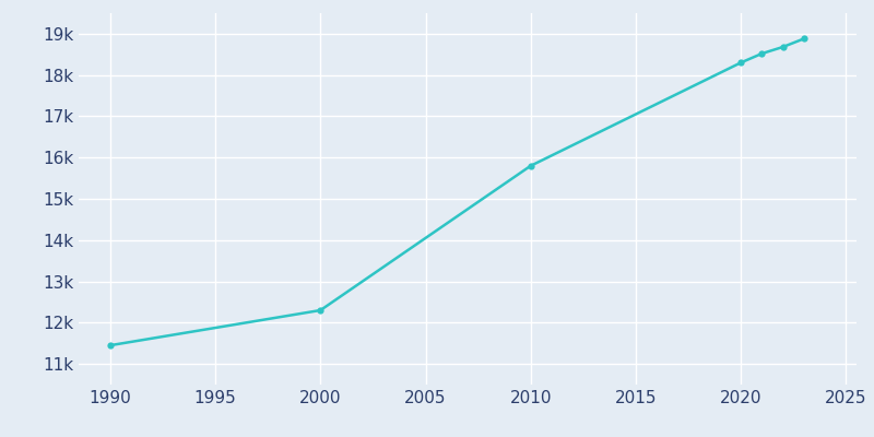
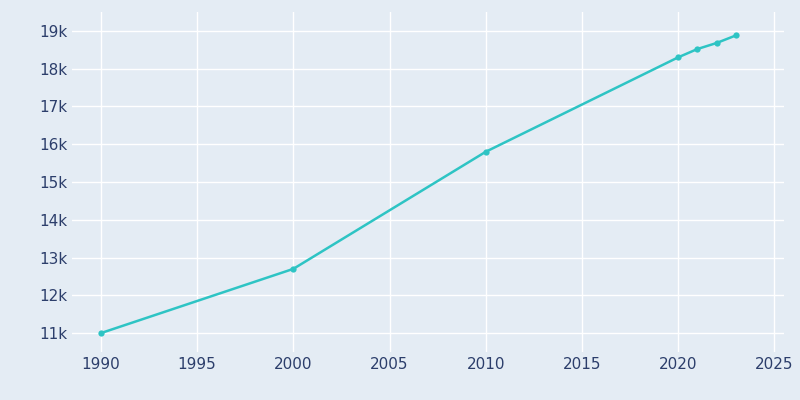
1990: 11.45k -> 11.00k
2000: 12.30k -> 12.70k
